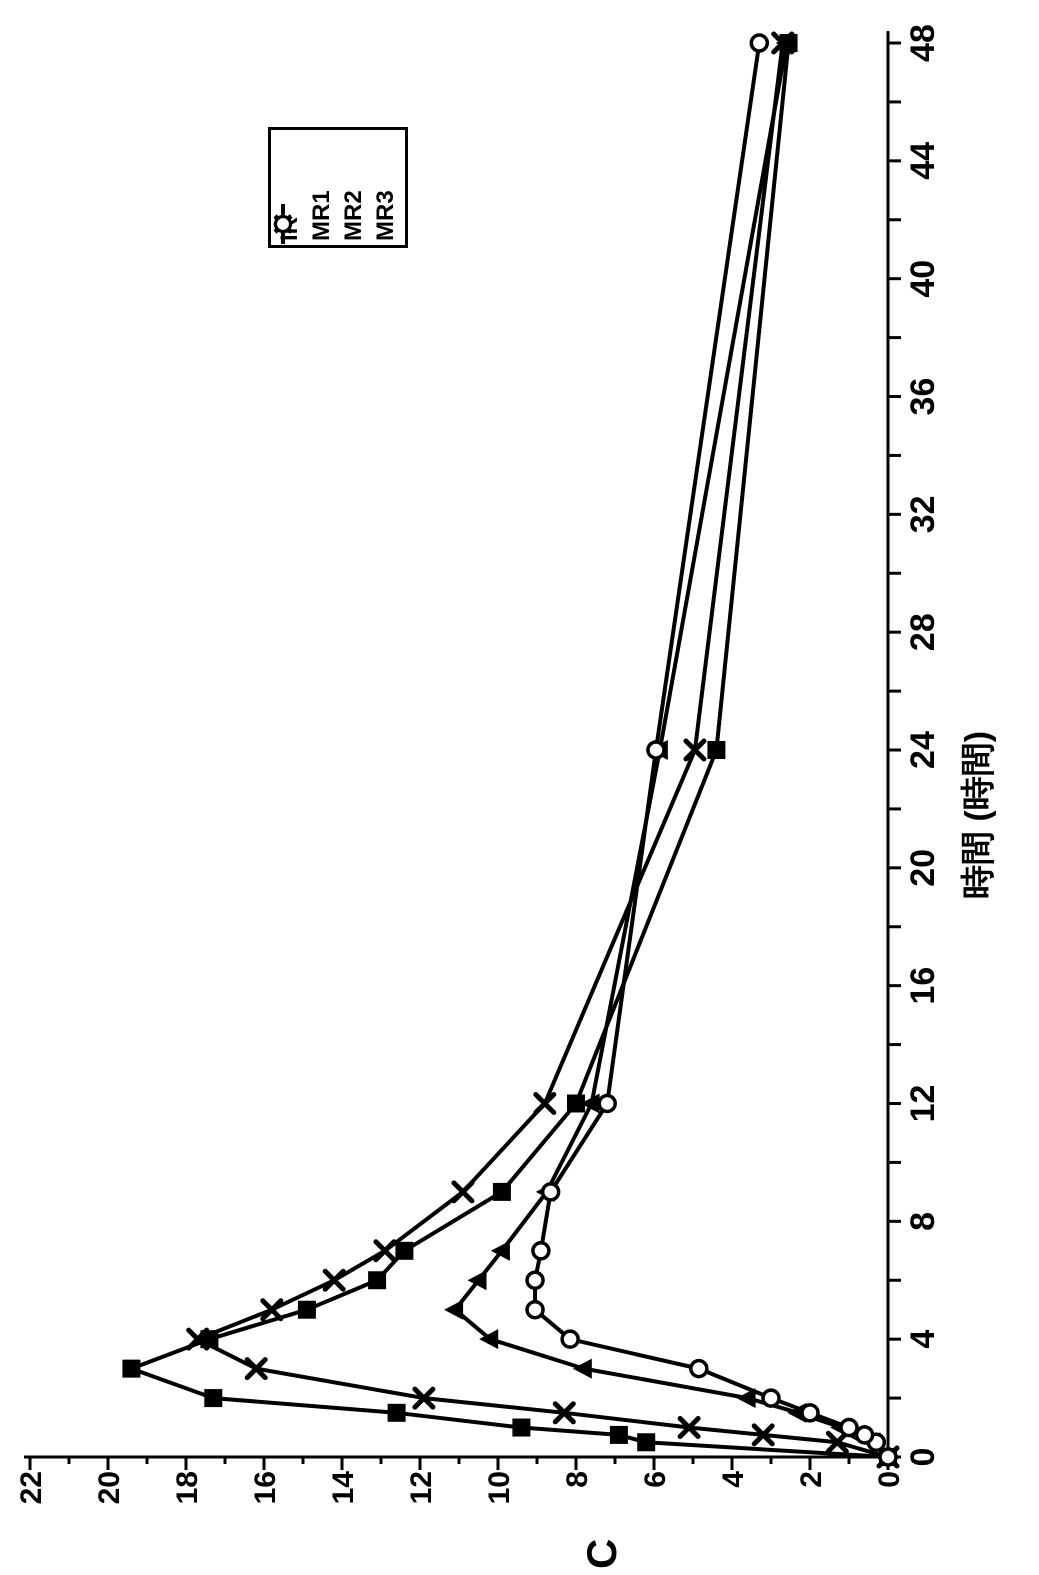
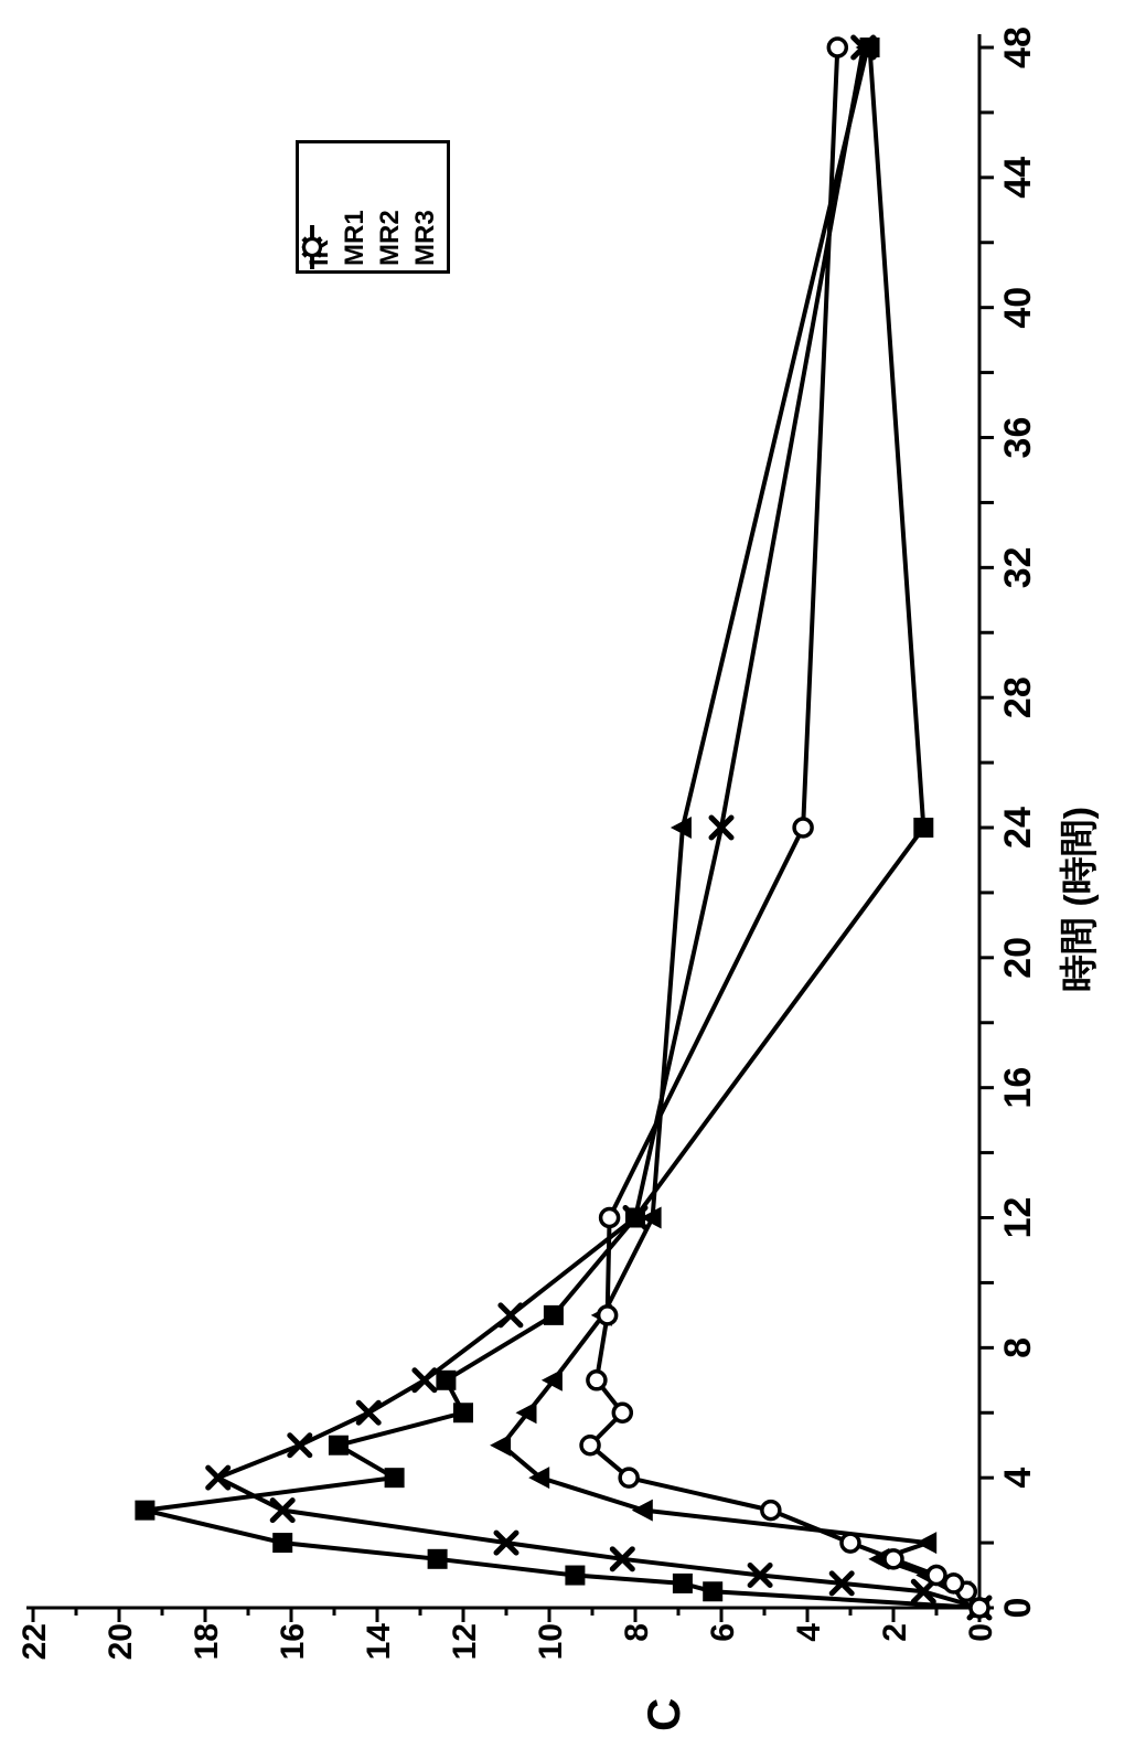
IR/2: 17.3 -> 16.2
MR1/2: 11.9 -> 11.0
MR2/2: 3.6 -> 1.2
IR/4: 17.4 -> 13.6
IR/6: 13.1 -> 12.0
MR3/6: 9.1 -> 8.3
MR1/12: 8.8 -> 8.0
MR3/12: 7.2 -> 8.6
IR/24: 4.4 -> 1.3
MR1/24: 5.0 -> 6.0
MR2/24: 5.8 -> 6.9
MR3/24: 6.0 -> 4.1
